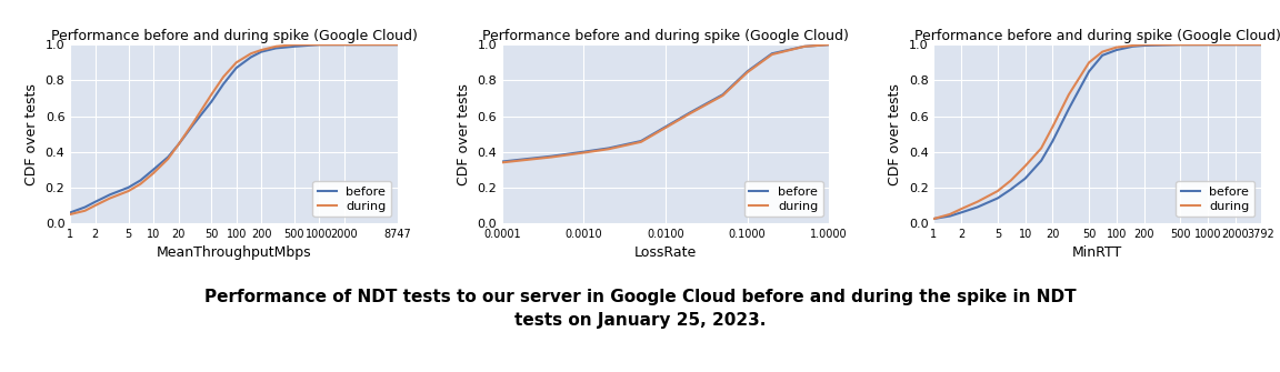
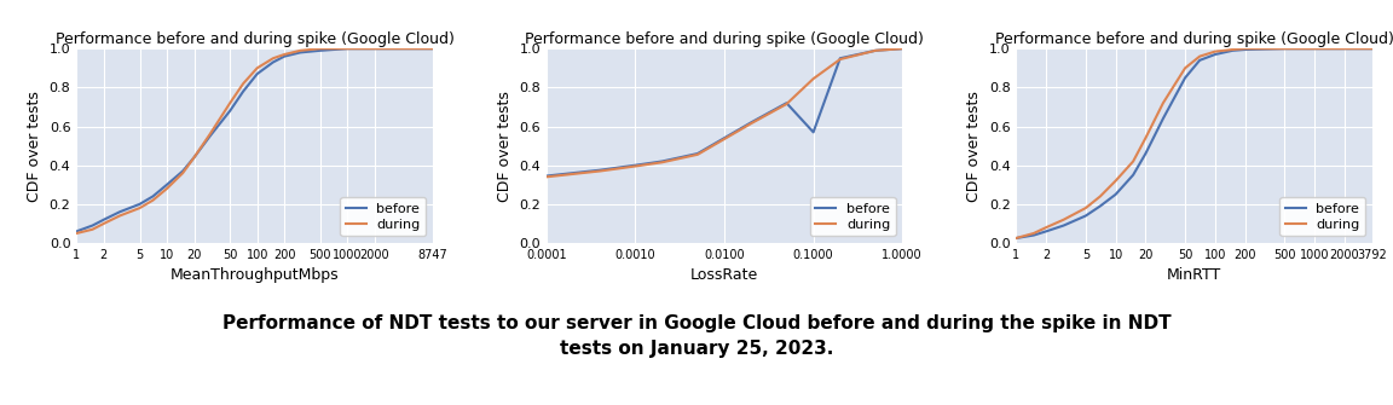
before/0.1000: 0.85 -> 0.57
